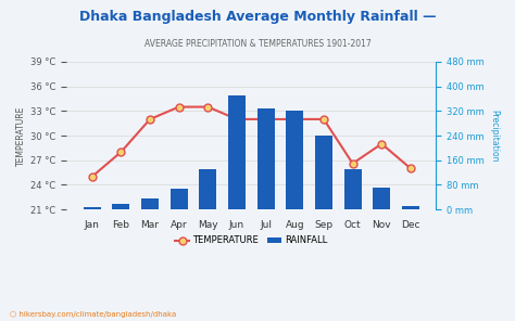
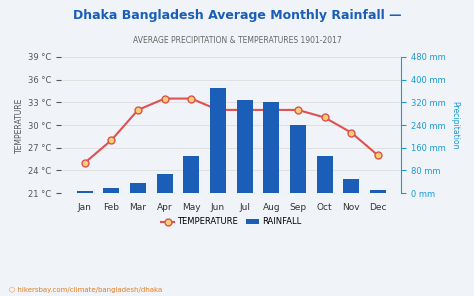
TEMPERATURE/Oct: 26.6 °C -> 31.0 °C
RAINFALL/Nov: 70 mm -> 50 mm
